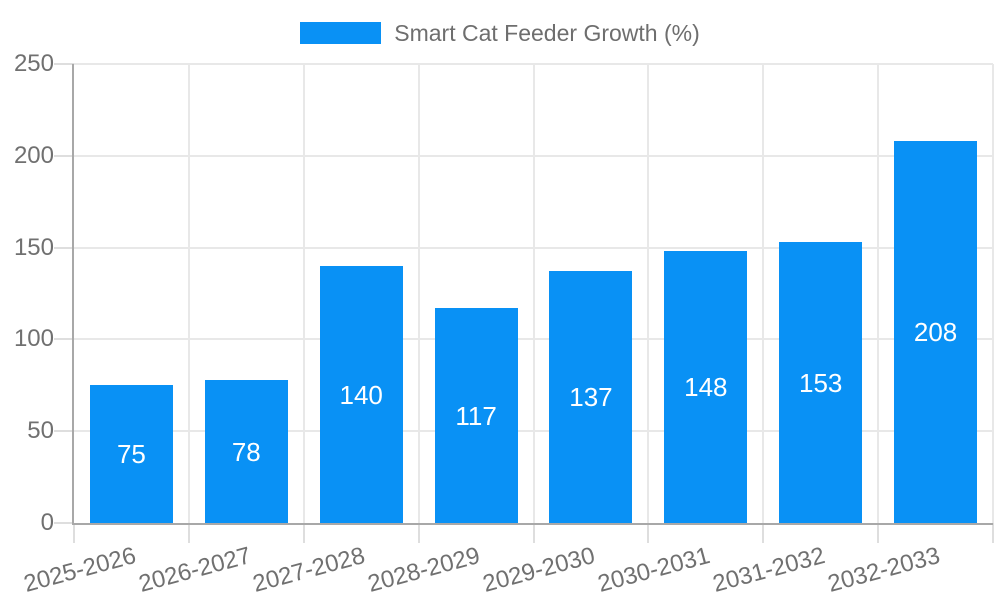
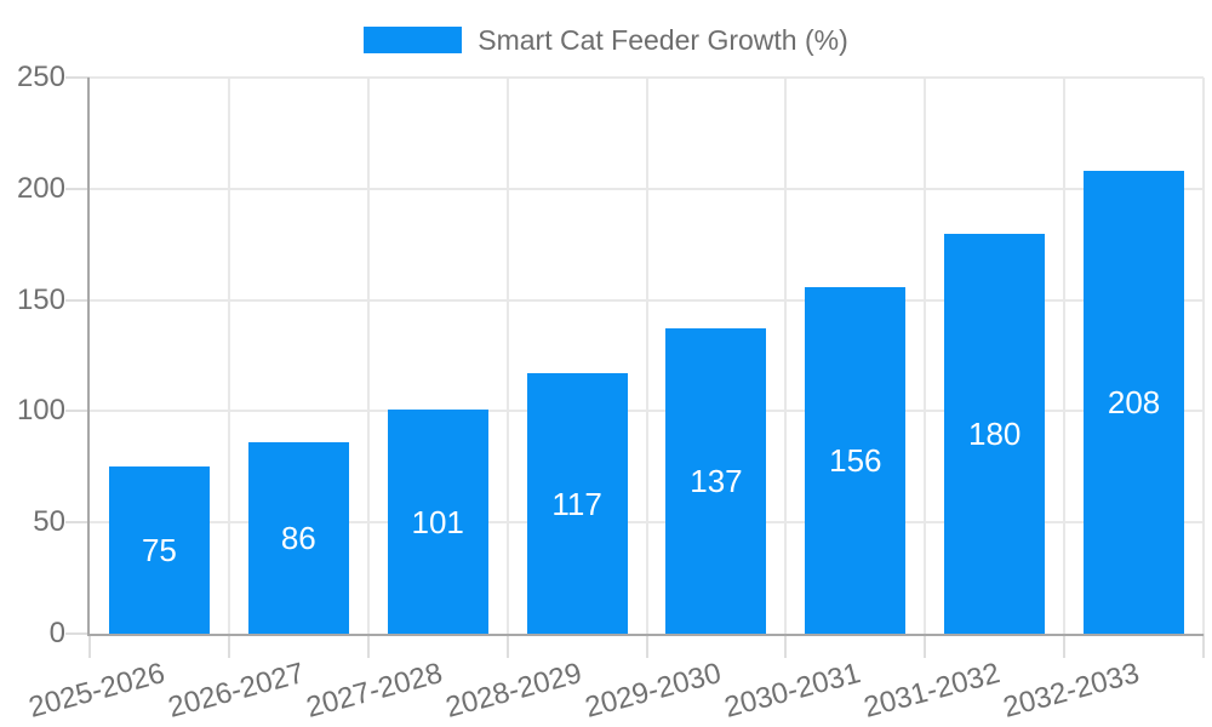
2026-2027: 78 -> 86
2027-2028: 140 -> 101
2030-2031: 148 -> 156
2031-2032: 153 -> 180
